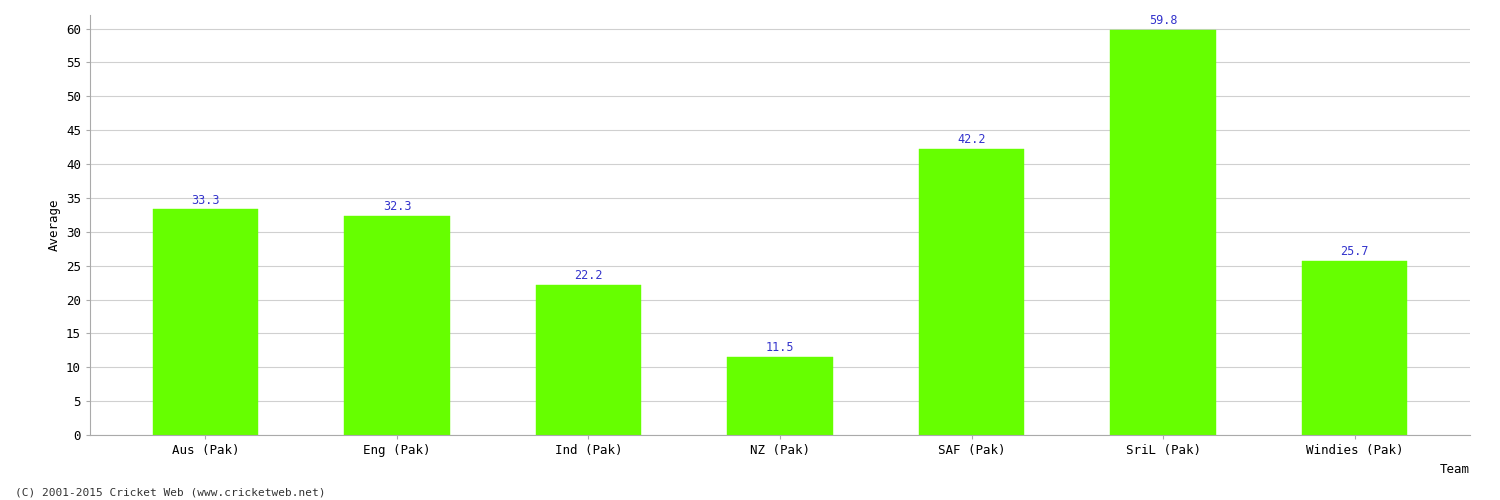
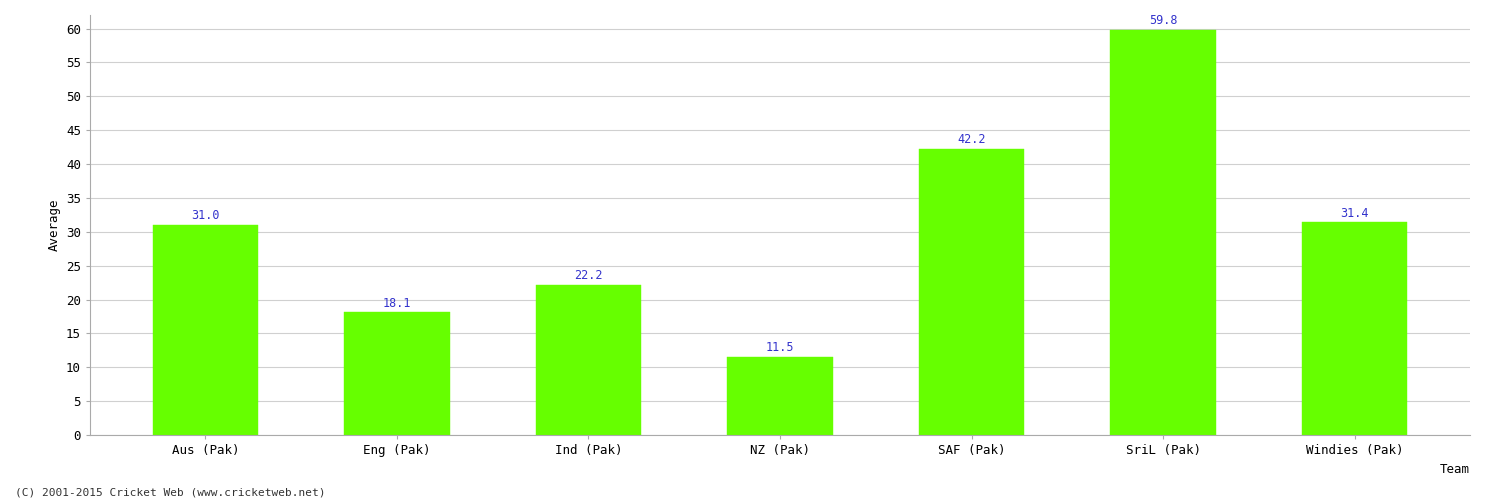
Aus (Pak): 33.3 -> 31.0
Eng (Pak): 32.3 -> 18.1
Windies (Pak): 25.7 -> 31.4
